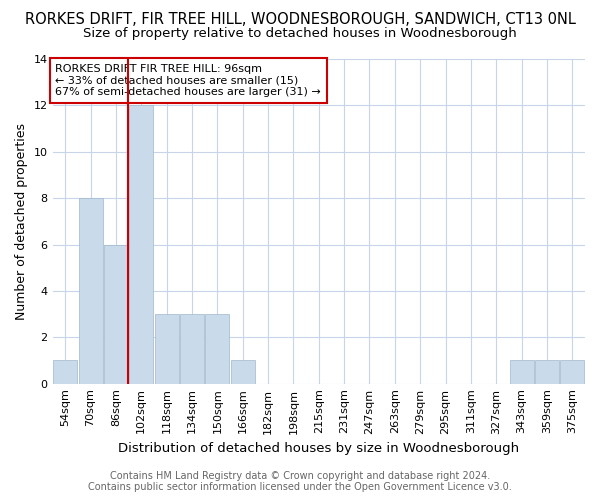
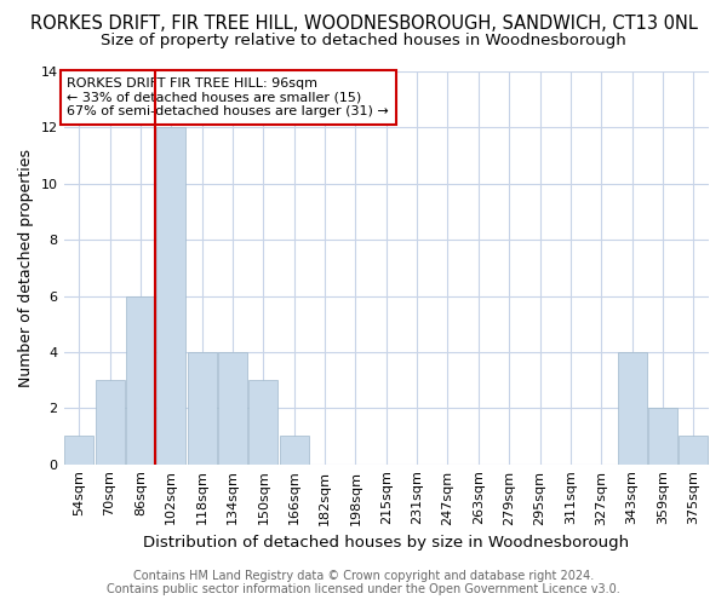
70sqm: 8 -> 3
118sqm: 3 -> 4
134sqm: 3 -> 4
343sqm: 1 -> 4
359sqm: 1 -> 2
